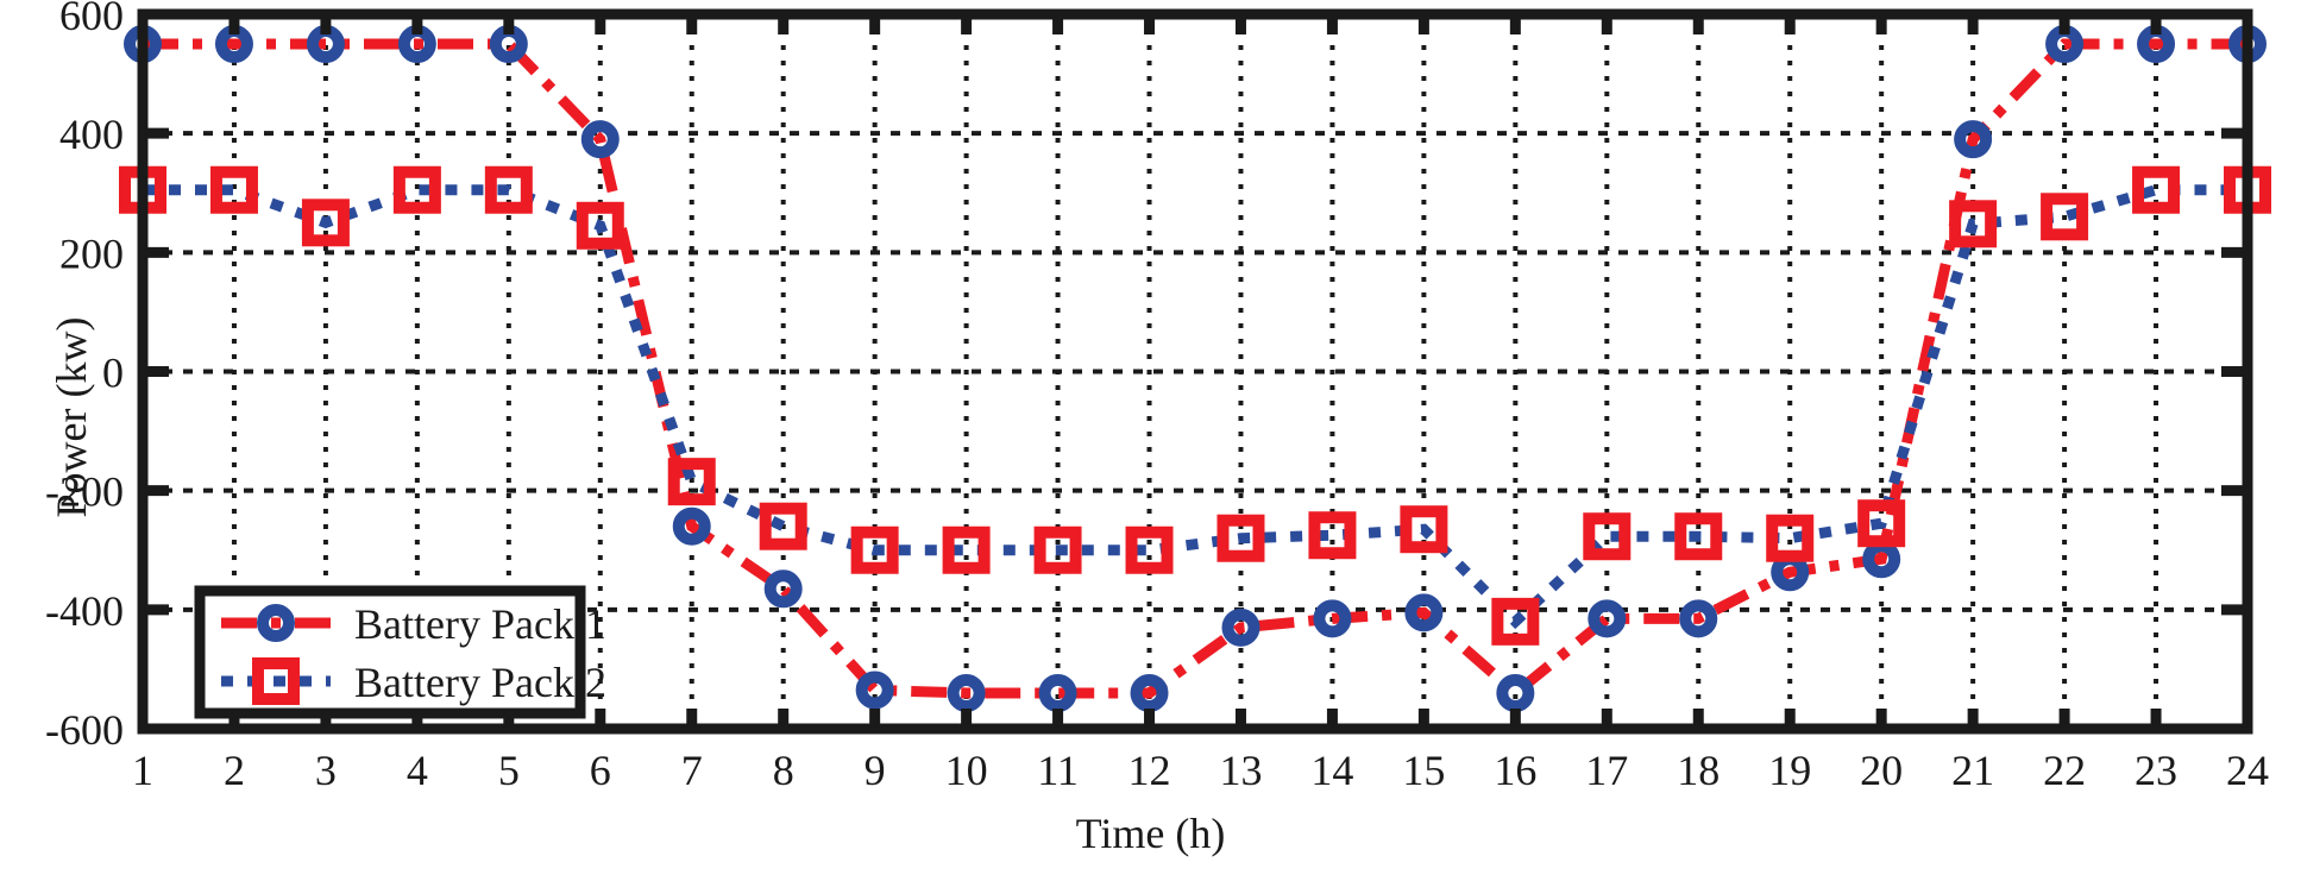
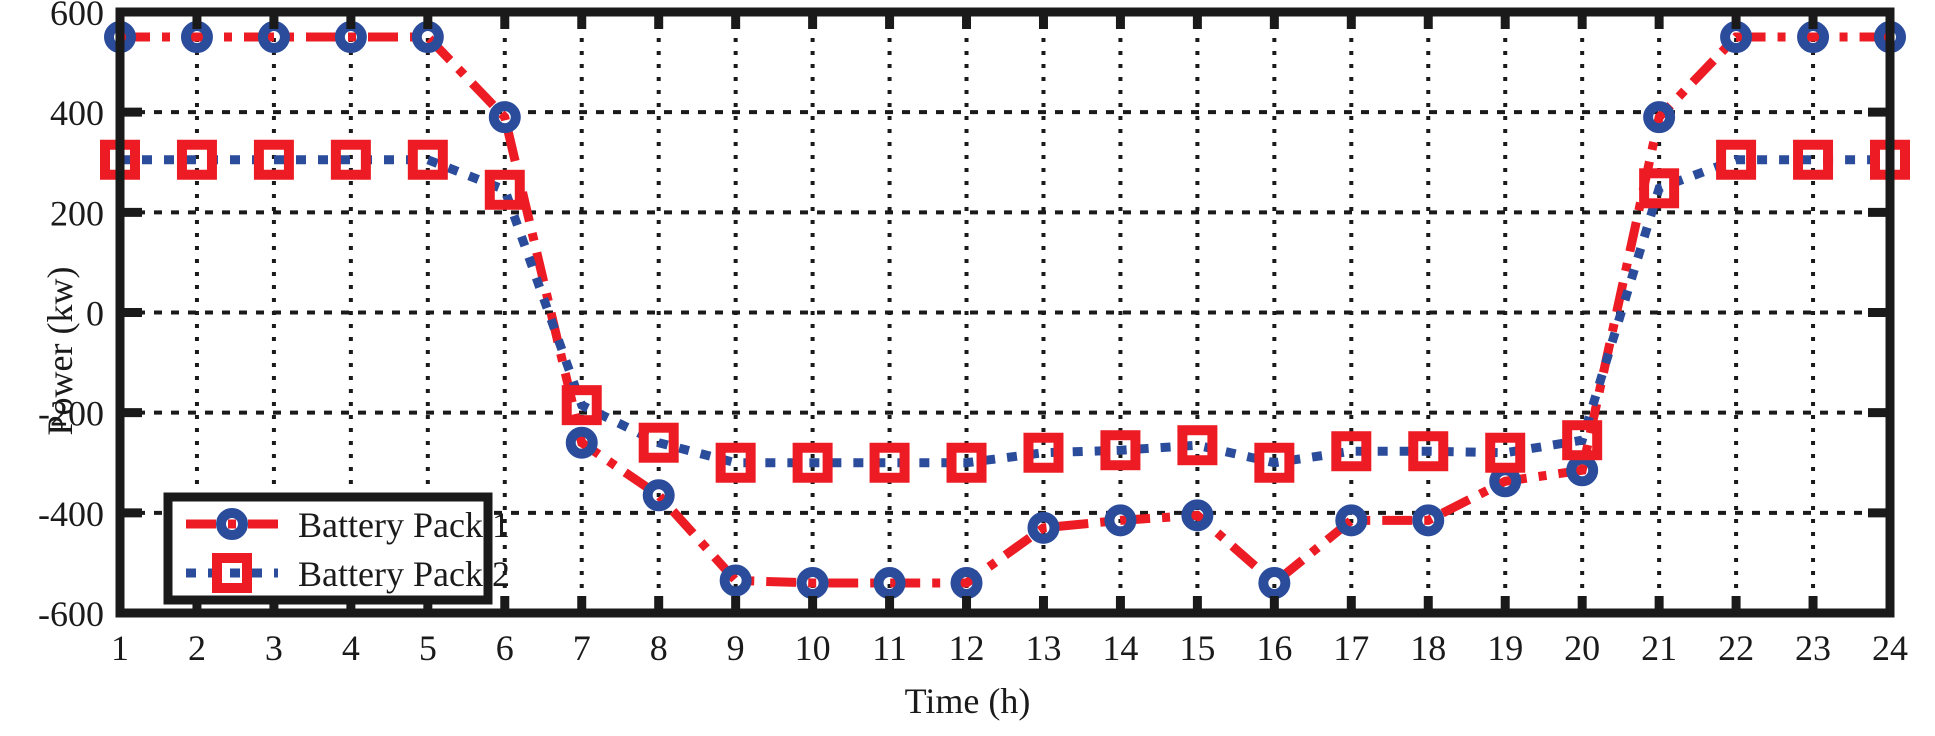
Battery Pack 2/3: 250 -> 300
Battery Pack 2/16: -420 -> -300
Battery Pack 2/22: 260 -> 300
